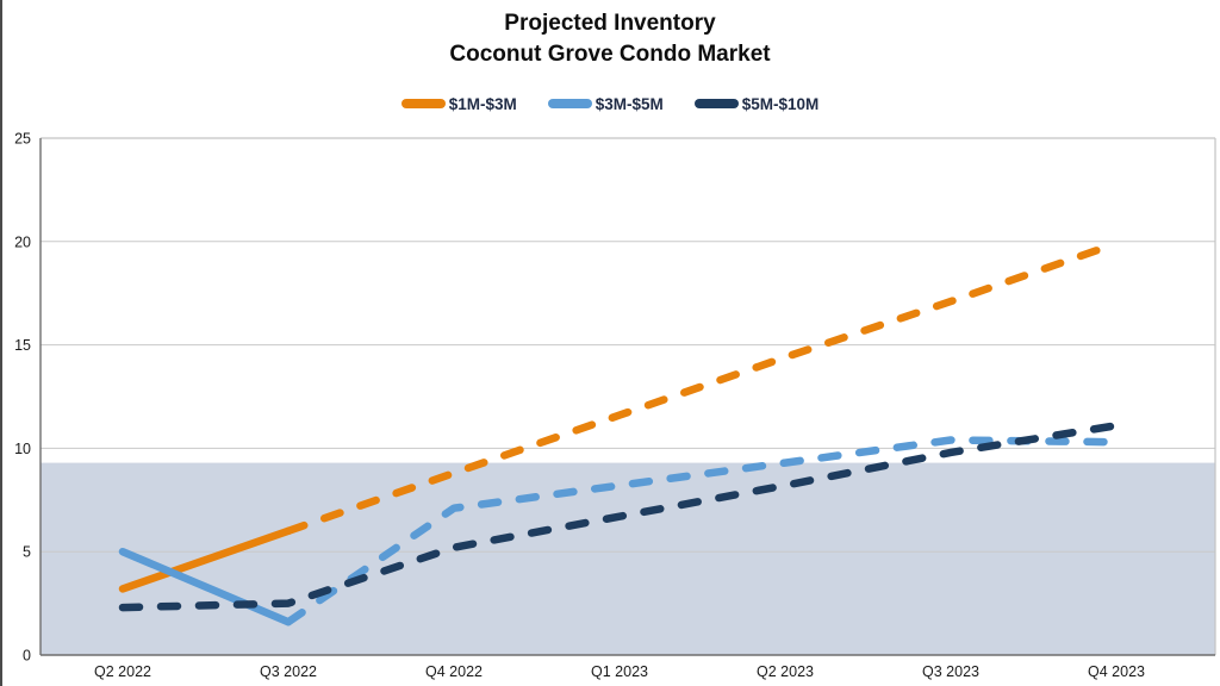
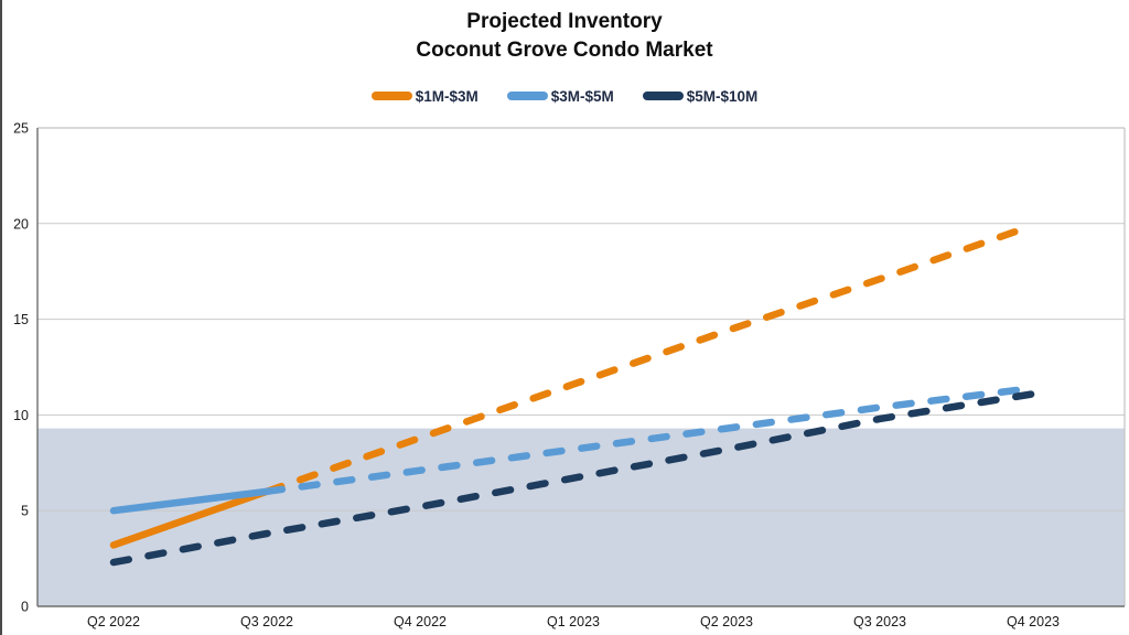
$3M-$5M/Q3 2022: 1.6 -> 6.0
$5M-$10M/Q3 2022: 2.5 -> 3.8
$3M-$5M/Q4 2023: 10.3 -> 11.4
